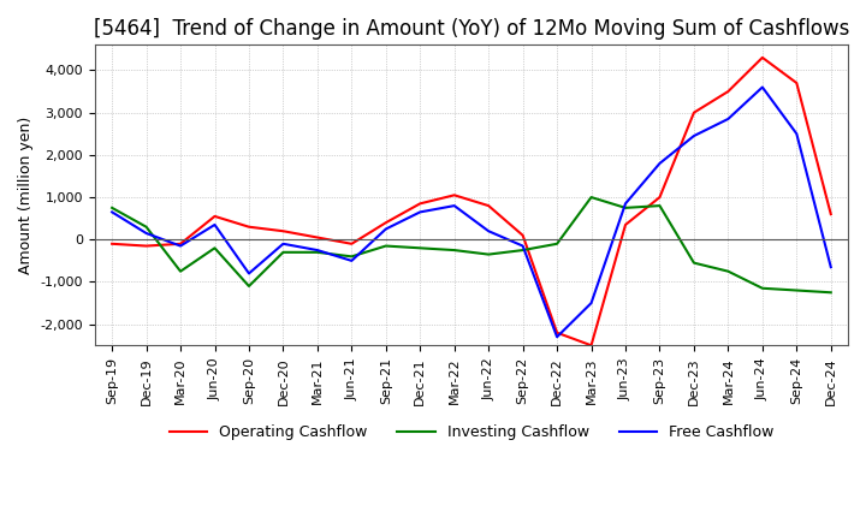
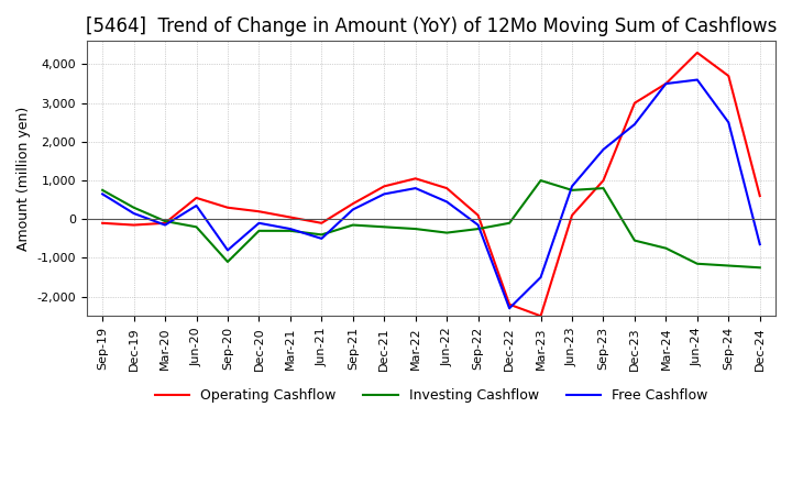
Investing Cashflow/Mar-20: -750 -> -50
Free Cashflow/Jun-22: 200 -> 450
Operating Cashflow/Jun-23: 350 -> 100
Free Cashflow/Mar-24: 2,850 -> 3,500
